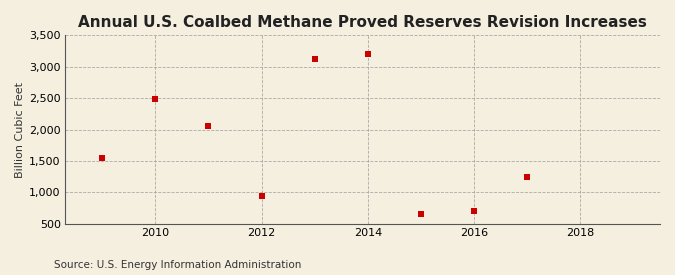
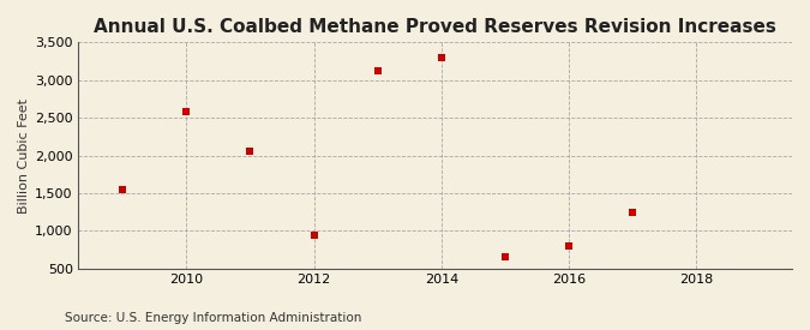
2010: 2,480 -> 2,580
2014: 3,200 -> 3,300
2016: 700 -> 800
